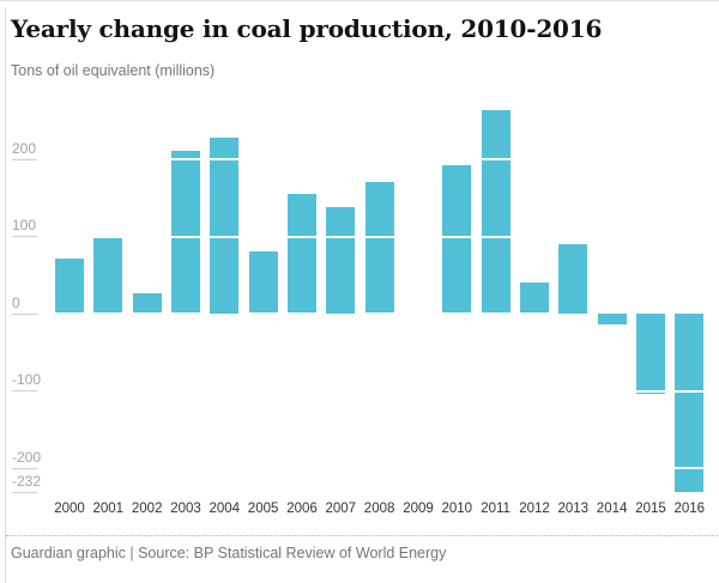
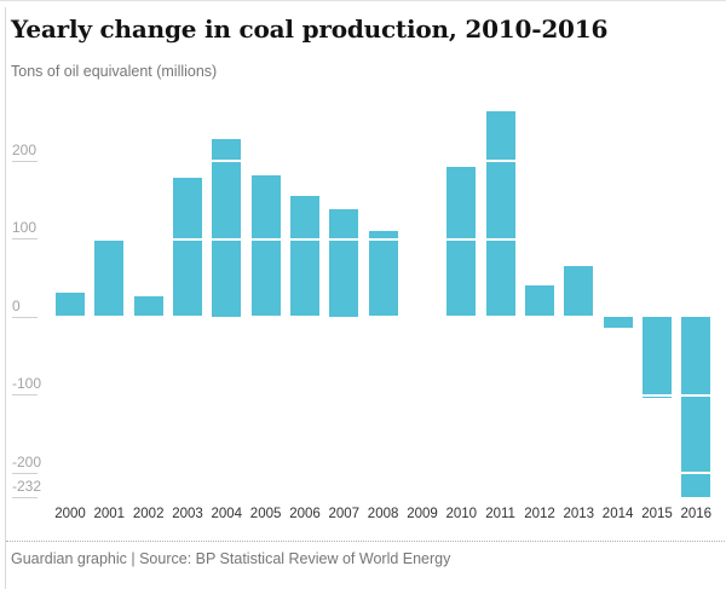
2000: 70 -> 30
2003: 210 -> 180
2005: 80 -> 180
2008: 170 -> 110
2013: 90 -> 60
